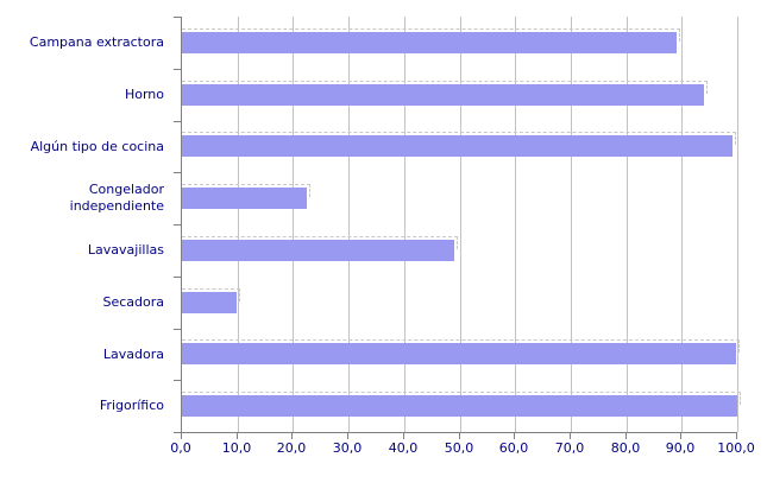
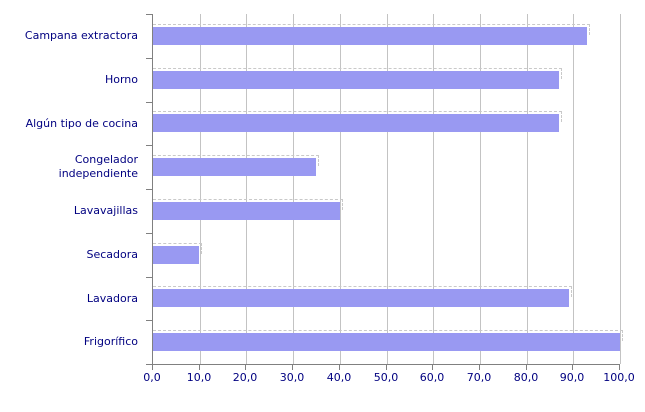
Campana extractora: 89 -> 93
Horno: 94 -> 87
Algún tipo de cocina: 99 -> 87
Congelador independiente: 22 -> 35
Lavavajillas: 49 -> 40
Lavadora: 100 -> 89
